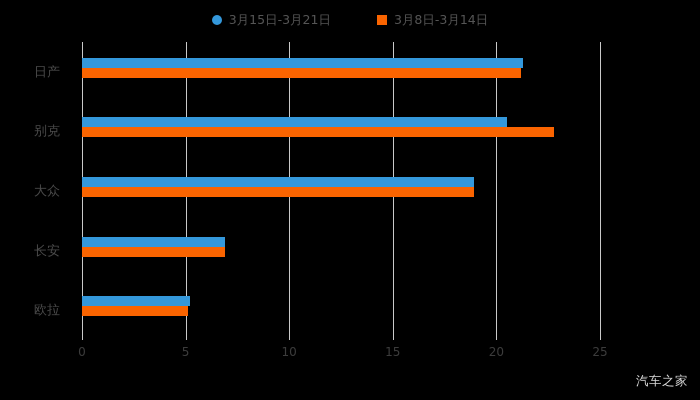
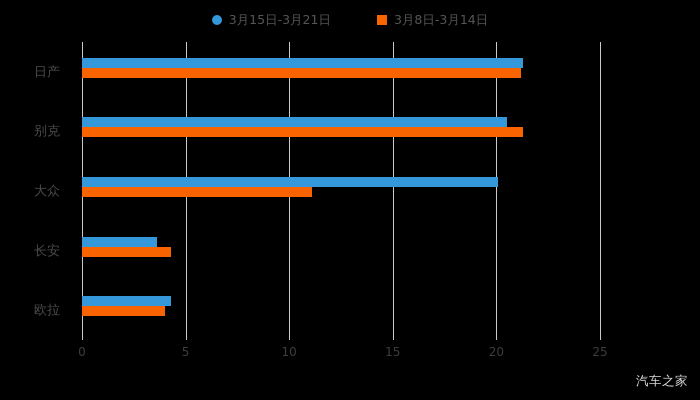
3月8日-3月14日/别克: 22.8 -> 21.3
3月15日-3月21日/大众: 18.9 -> 20.1
3月8日-3月14日/大众: 18.9 -> 11.1
3月15日-3月21日/长安: 6.9 -> 3.6
3月8日-3月14日/长安: 6.9 -> 4.3
3月15日-3月21日/欧拉: 5.2 -> 4.3
3月8日-3月14日/欧拉: 5.1 -> 4.0
